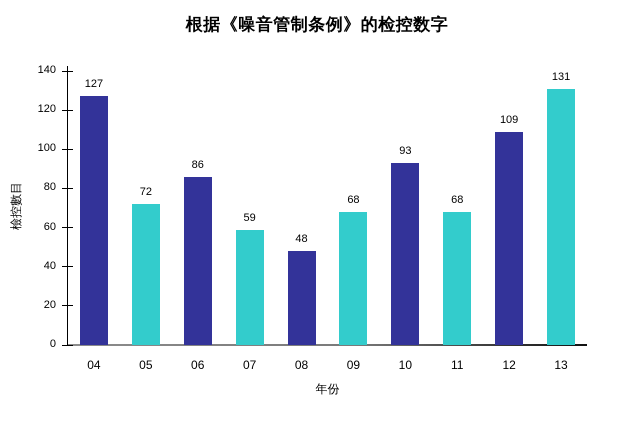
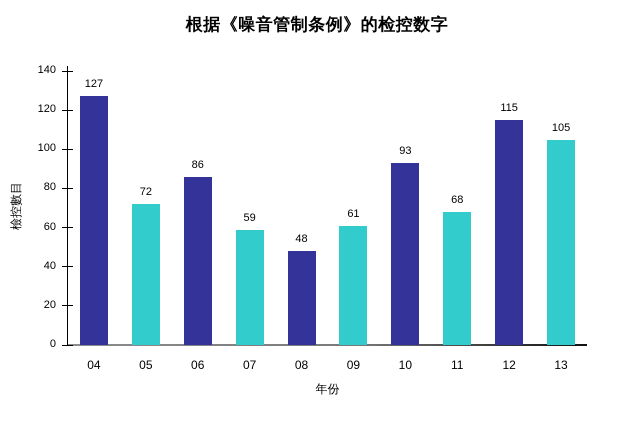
09: 68 -> 61
12: 109 -> 115
13: 131 -> 105
